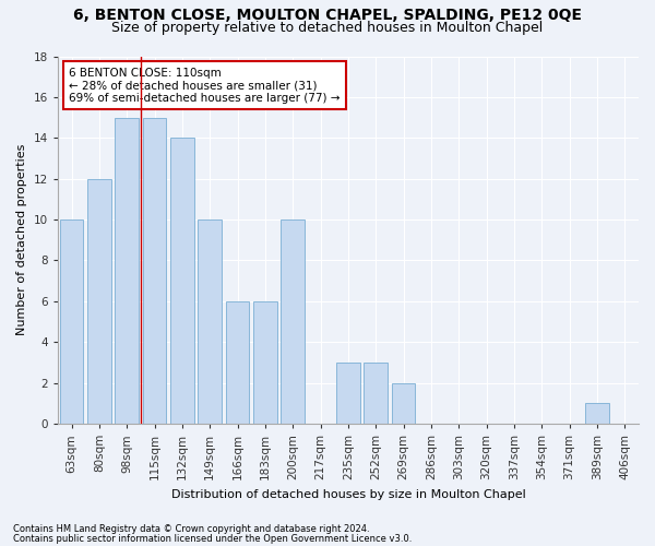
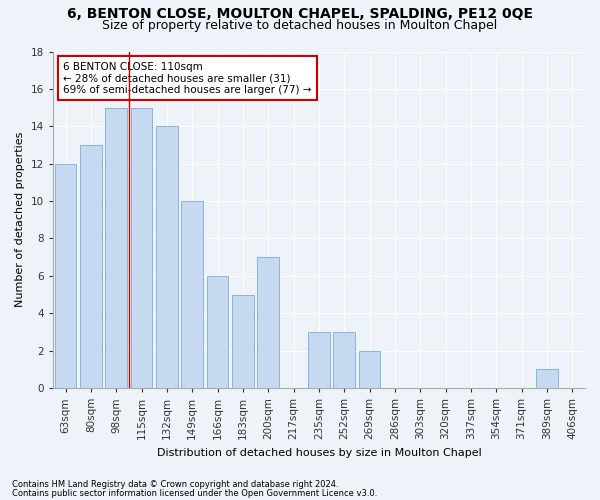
63sqm: 10 -> 12
80sqm: 12 -> 13
183sqm: 6 -> 5
200sqm: 10 -> 7
